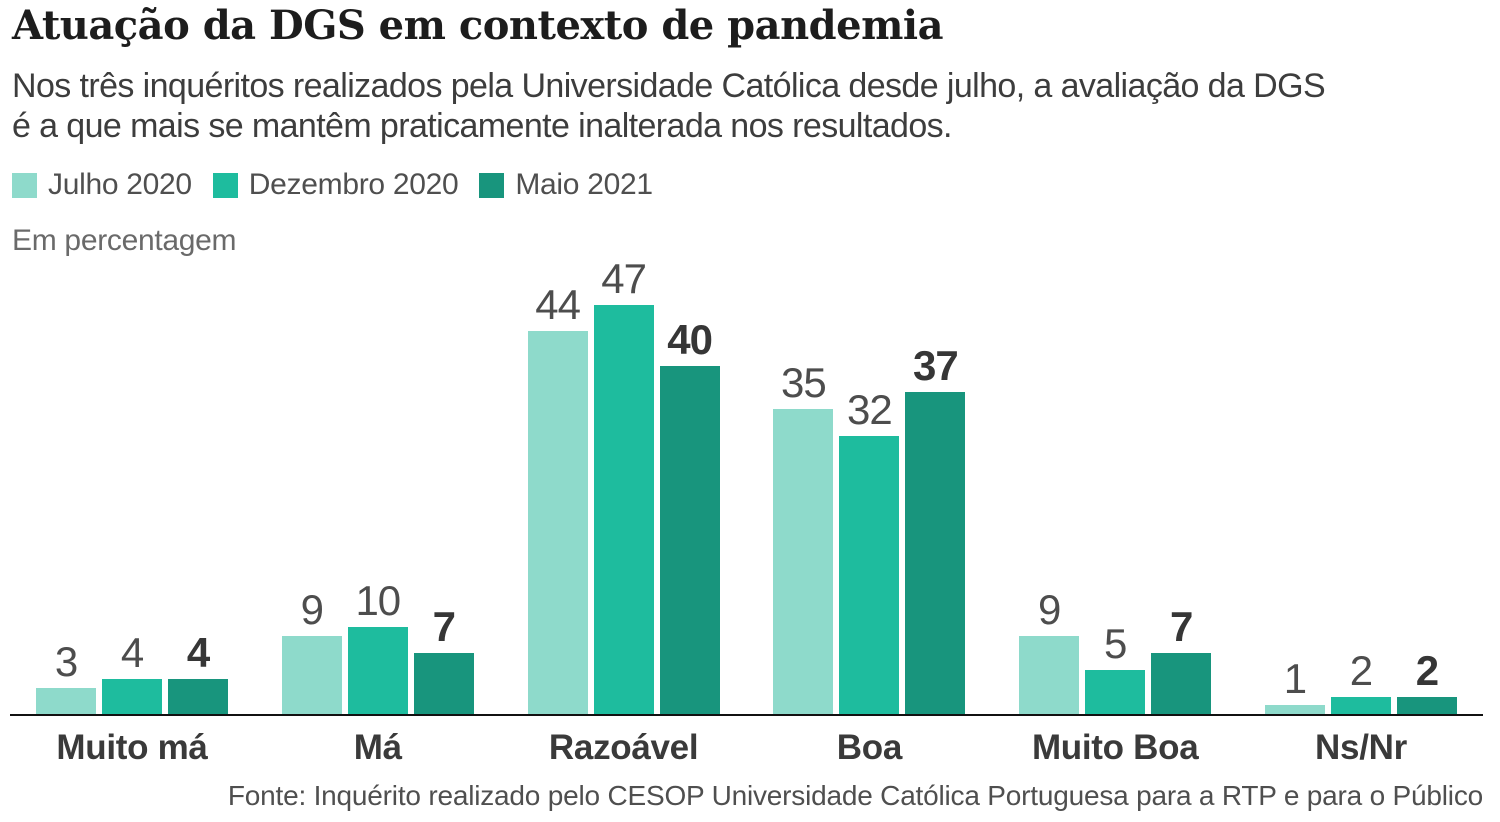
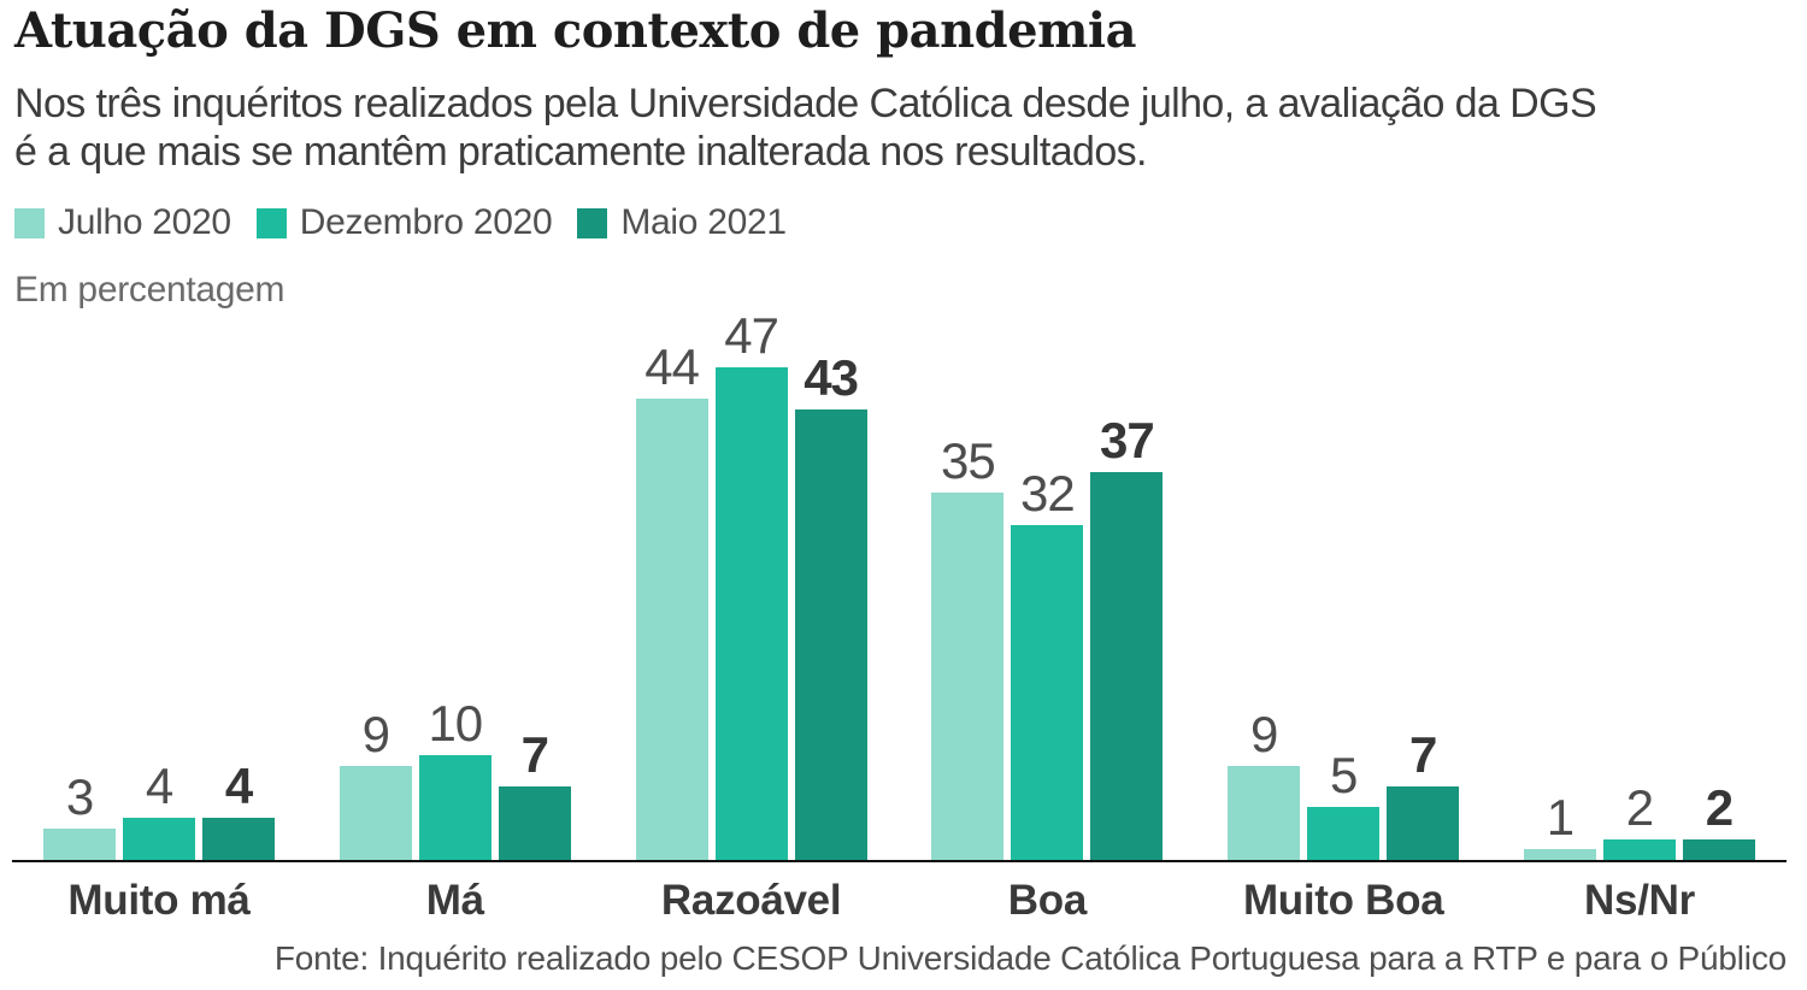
Maio 2021/Razoável: 40 -> 43
